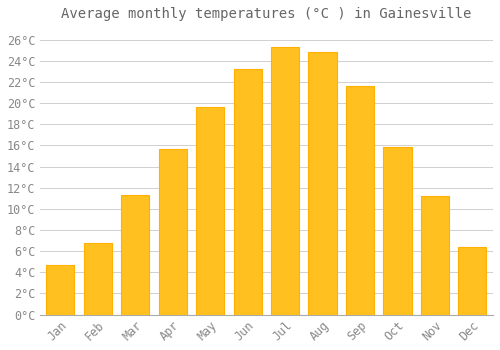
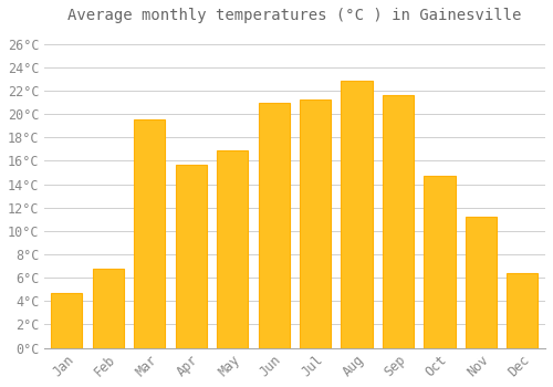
Mar: 11.3°C -> 19.5°C
May: 19.6°C -> 16.9°C
Jun: 23.2°C -> 21.0°C
Jul: 25.3°C -> 21.2°C
Aug: 24.8°C -> 22.8°C
Oct: 15.8°C -> 14.7°C
